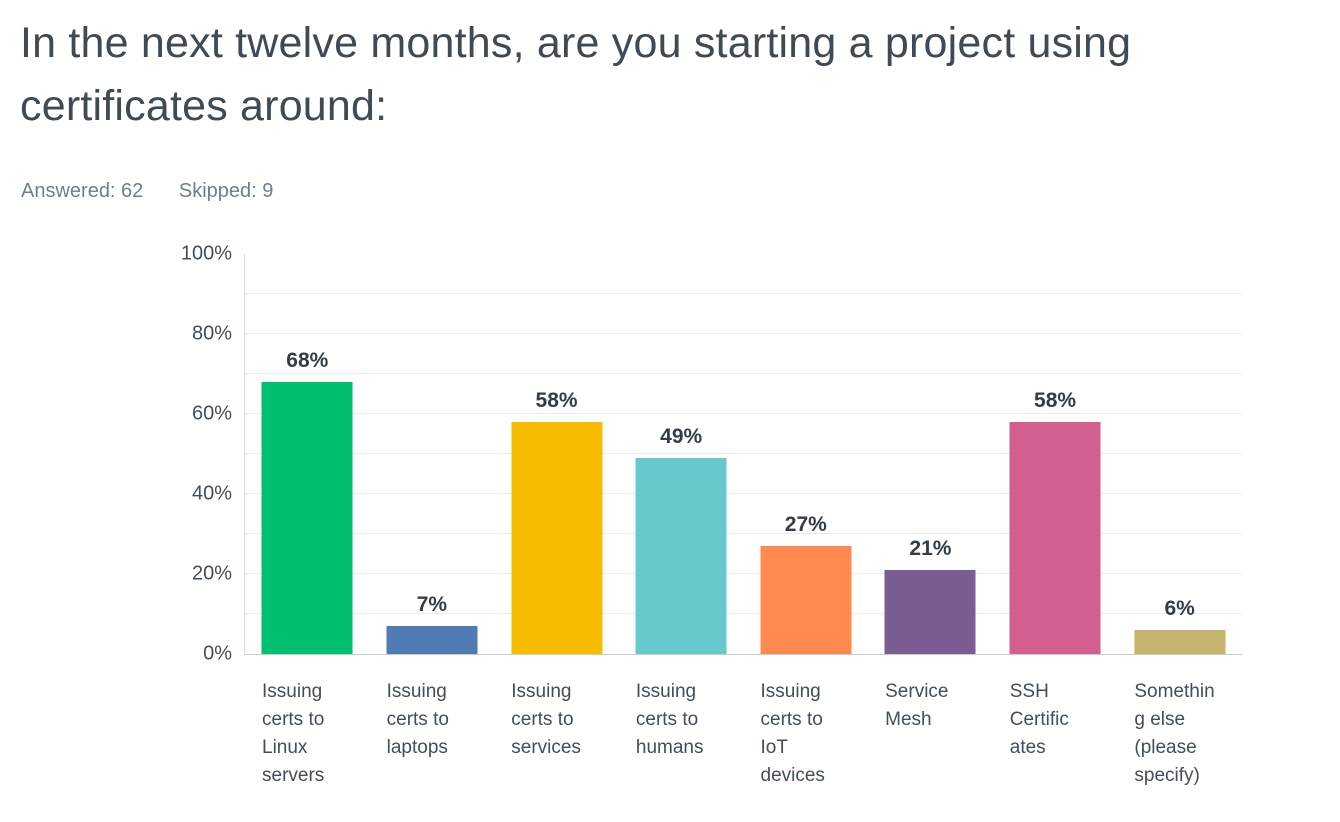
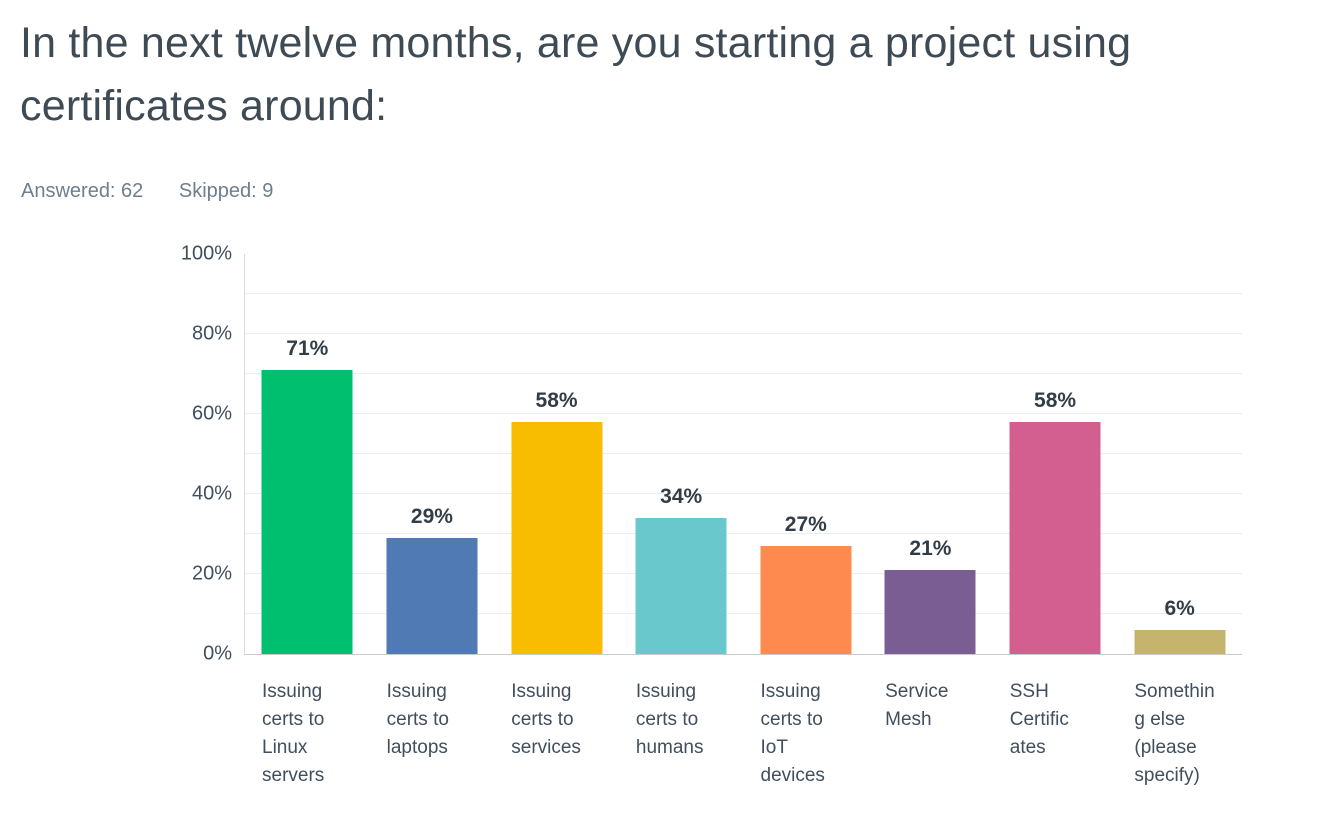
Issuing certs to Linux servers: 68% -> 71%
Issuing certs to laptops: 7% -> 29%
Issuing certs to humans: 49% -> 34%
